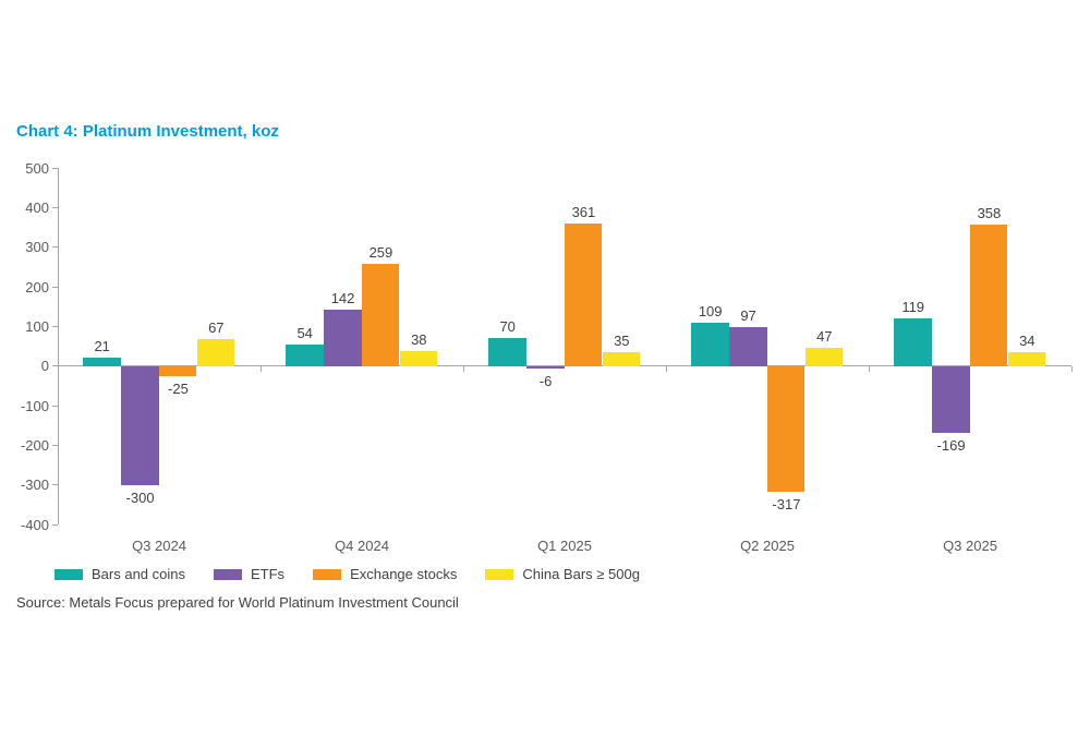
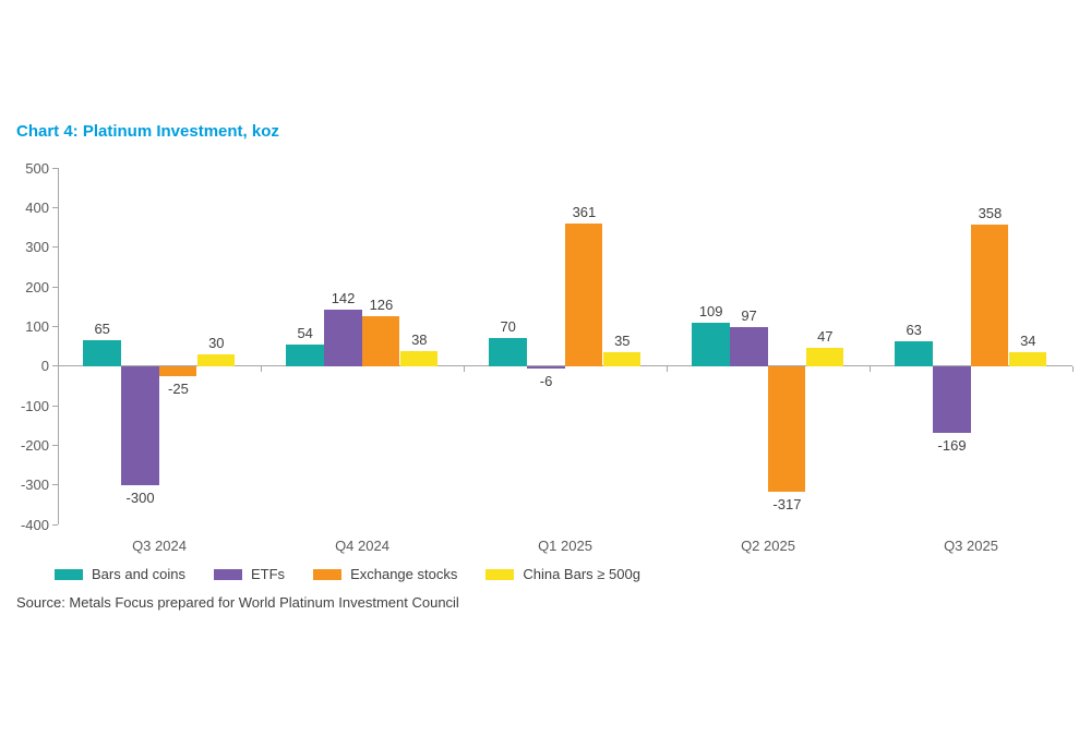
Bars and coins/Q3 2024: 21 -> 65
China Bars ≥ 500g/Q3 2024: 67 -> 30
Exchange stocks/Q4 2024: 259 -> 126
Bars and coins/Q3 2025: 119 -> 63
